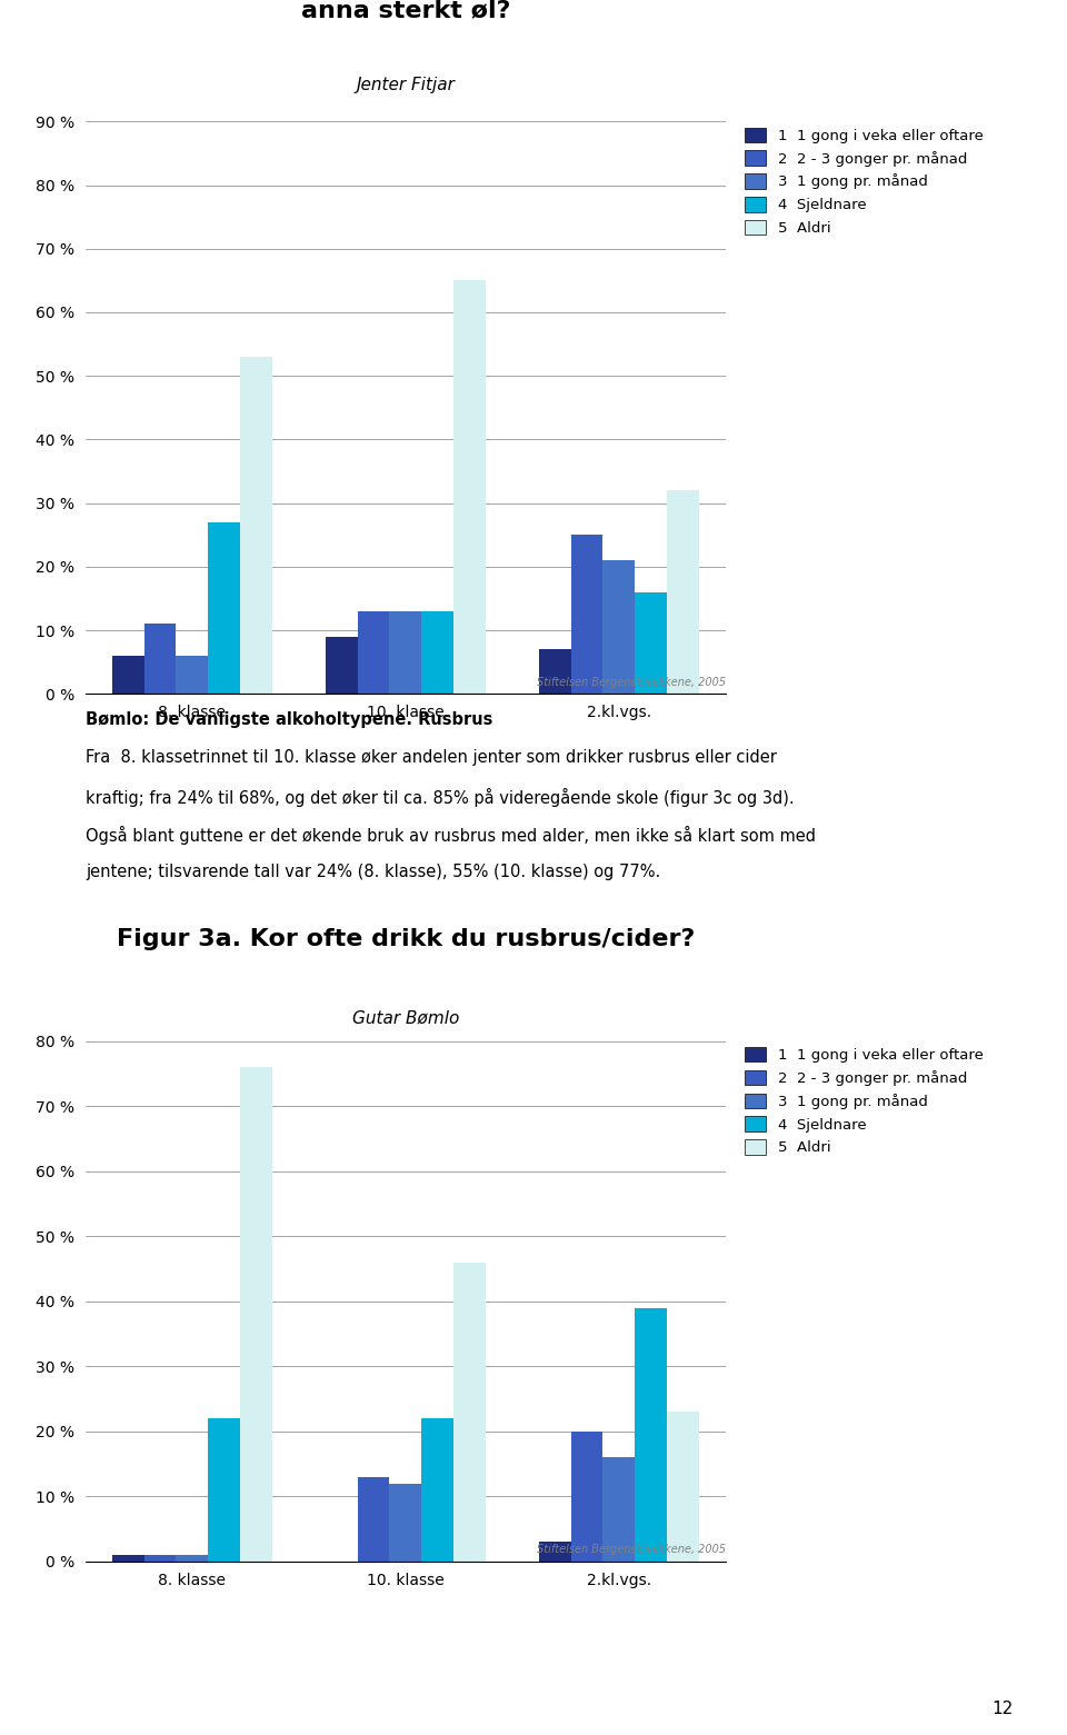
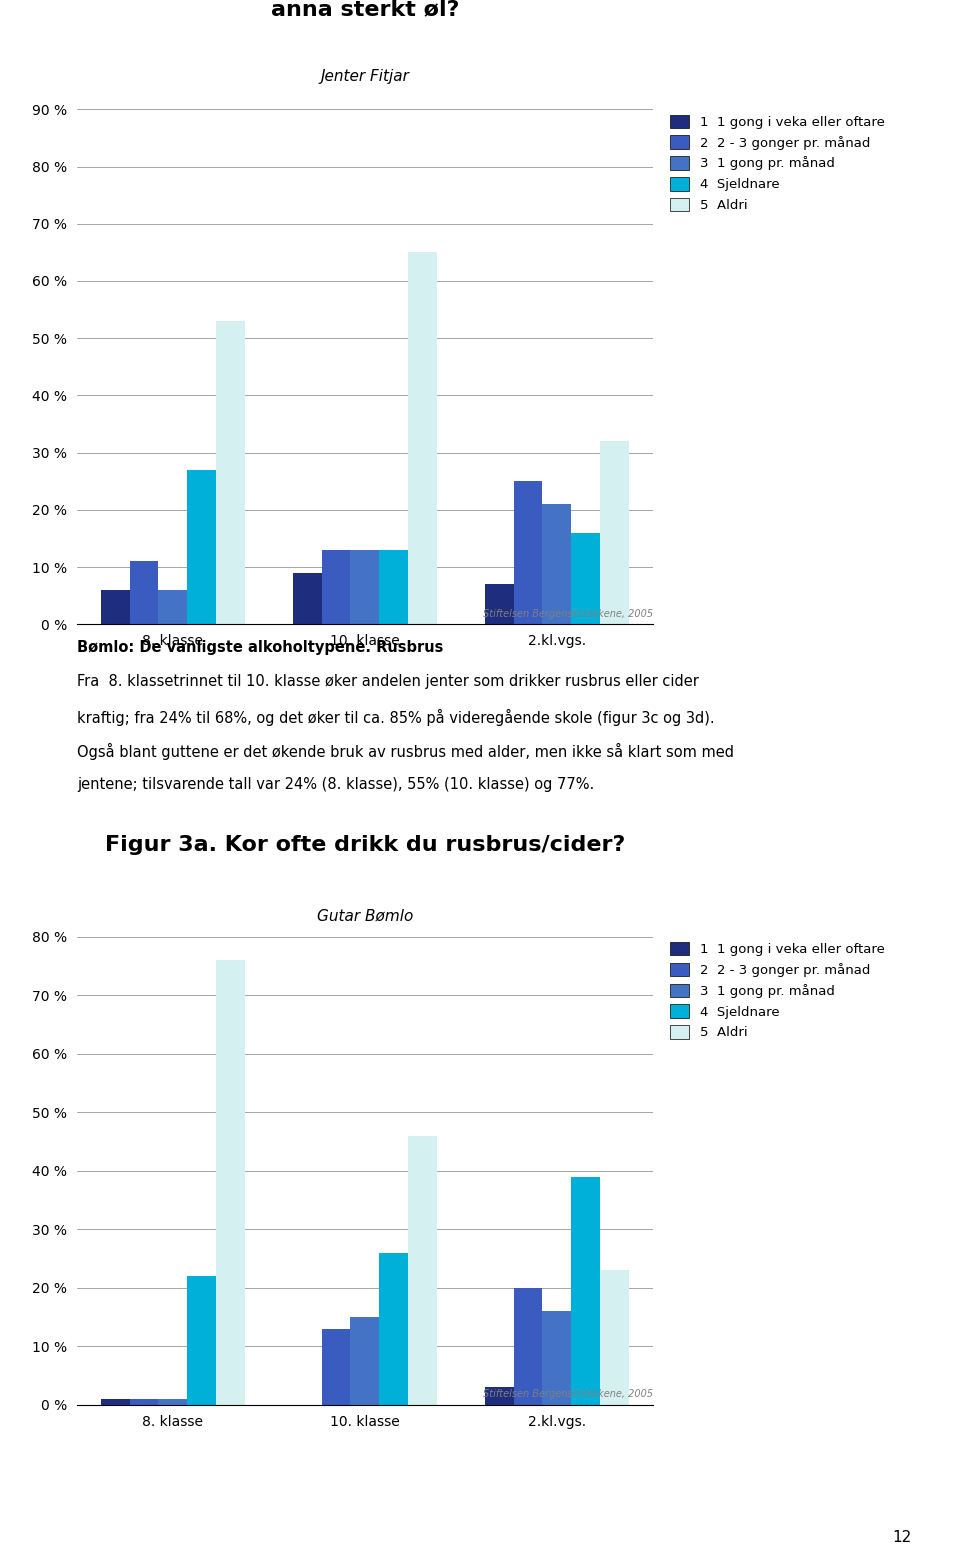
3 1 gong pr. månad/10. klasse: 12 % -> 15 %
4 Sjeldnare/10. klasse: 22 % -> 26 %
